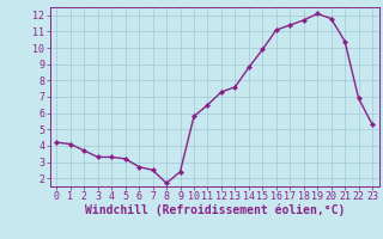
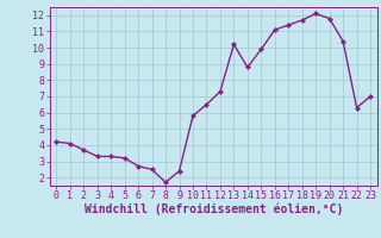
13: 7.6 -> 10.2
22: 6.9 -> 6.3
23: 5.3 -> 7.0
